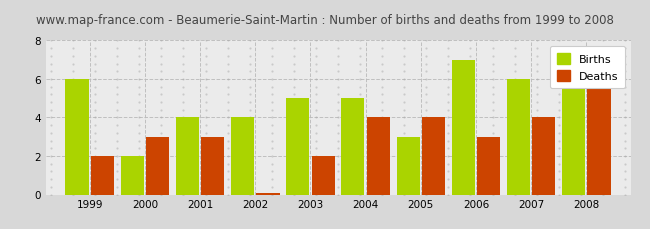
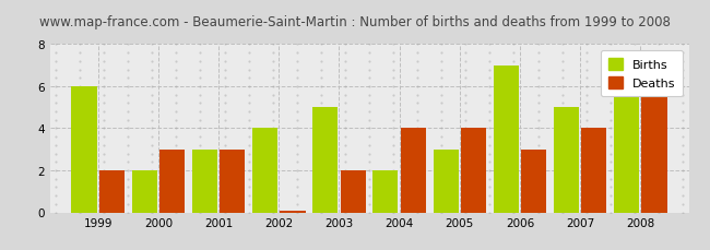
Births/2001: 4 -> 3
Births/2004: 5 -> 2
Births/2007: 6 -> 5
